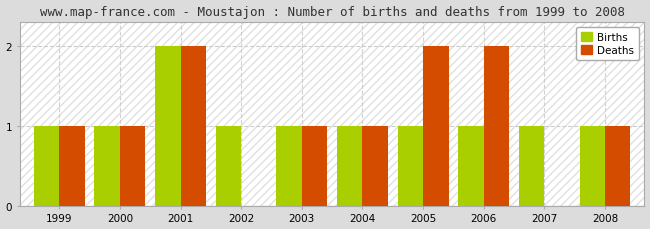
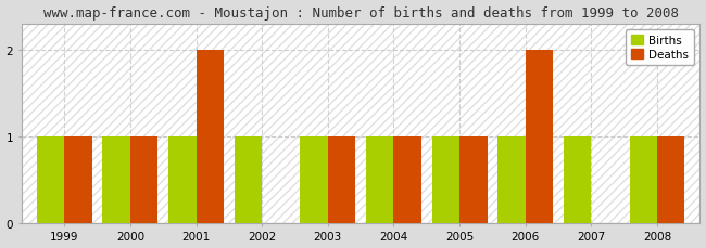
Births/2001: 2 -> 1
Deaths/2005: 2 -> 1
